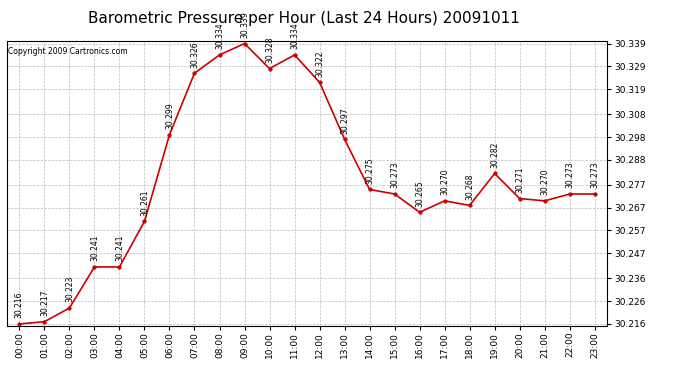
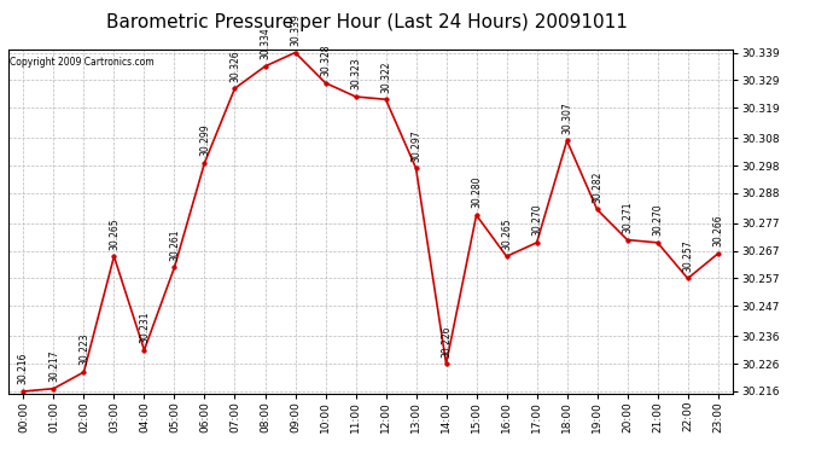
03:00: 30.241 -> 30.265
04:00: 30.241 -> 30.231
11:00: 30.334 -> 30.323
14:00: 30.275 -> 30.226
15:00: 30.273 -> 30.280
18:00: 30.268 -> 30.307
22:00: 30.273 -> 30.257
23:00: 30.273 -> 30.266
